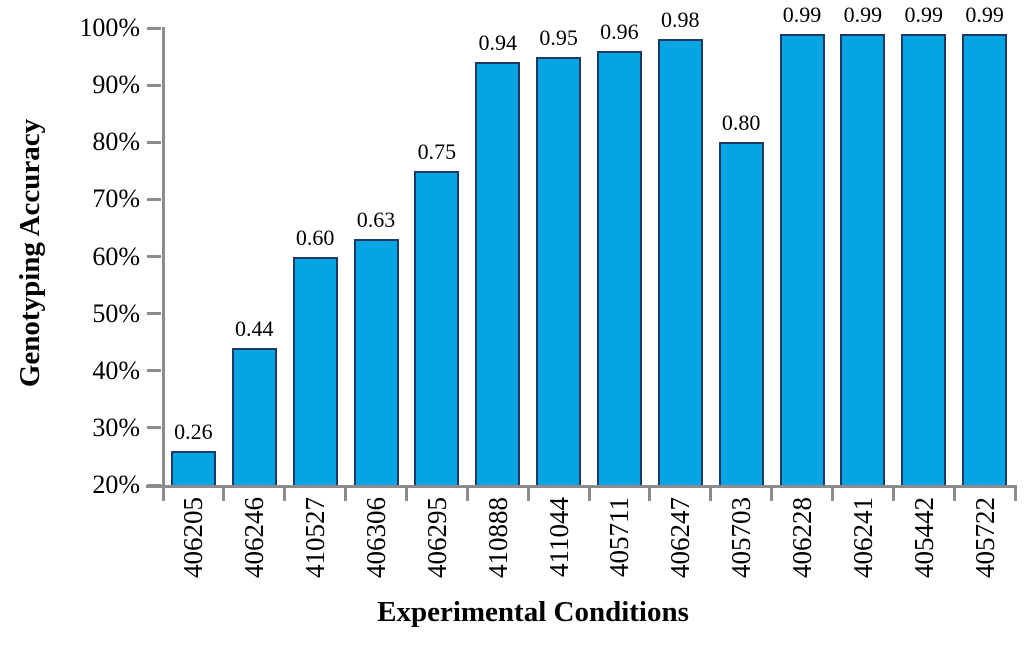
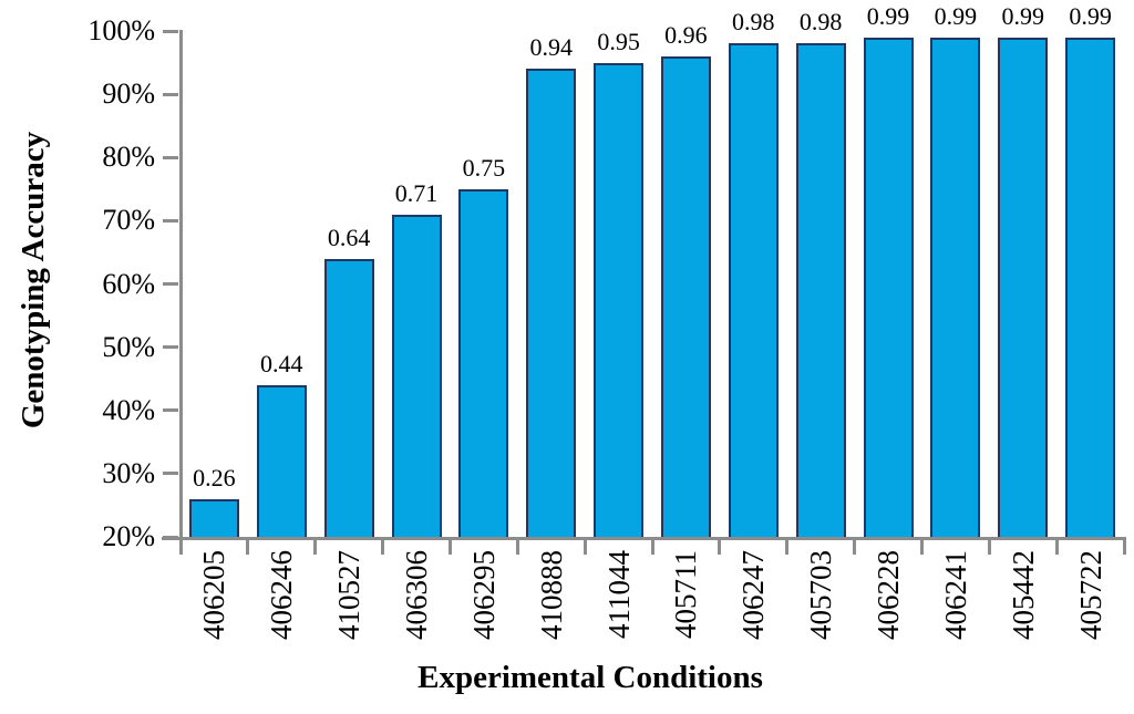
410527: 0.60 -> 0.64
406306: 0.63 -> 0.71
405703: 0.80 -> 0.98
